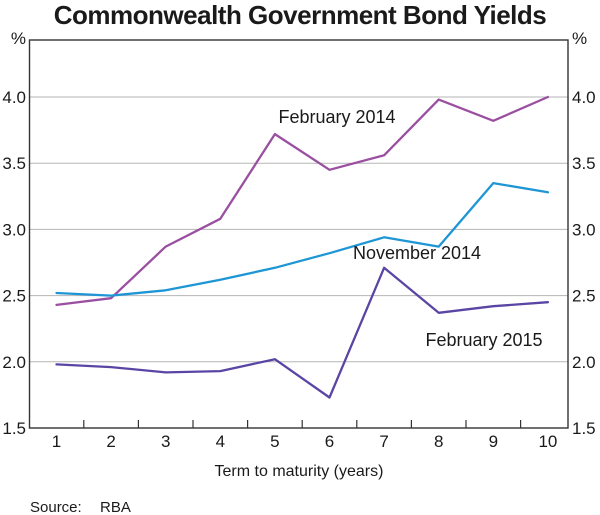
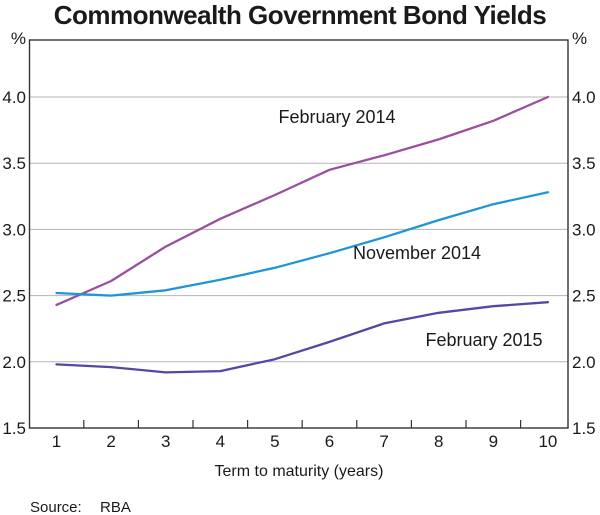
February 2014/2: 2.48 -> 2.61
February 2014/5: 3.72 -> 3.26
February 2015/6: 1.73 -> 2.15
February 2015/7: 2.71 -> 2.29
February 2014/8: 3.98 -> 3.68
November 2014/8: 2.87 -> 3.07
November 2014/9: 3.35 -> 3.19
